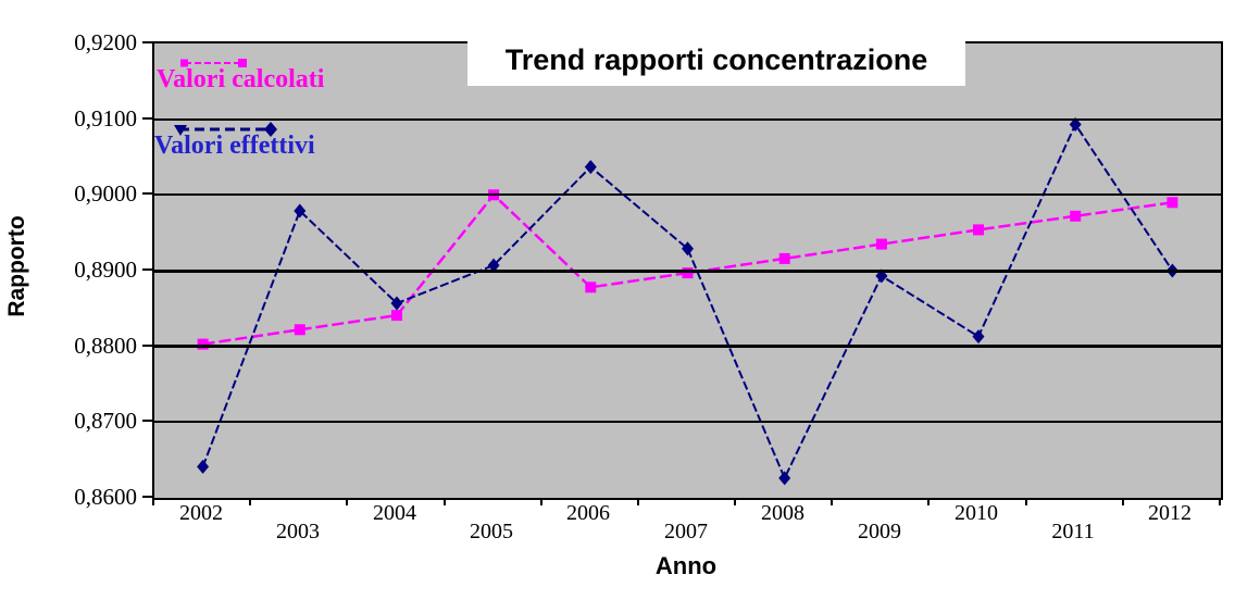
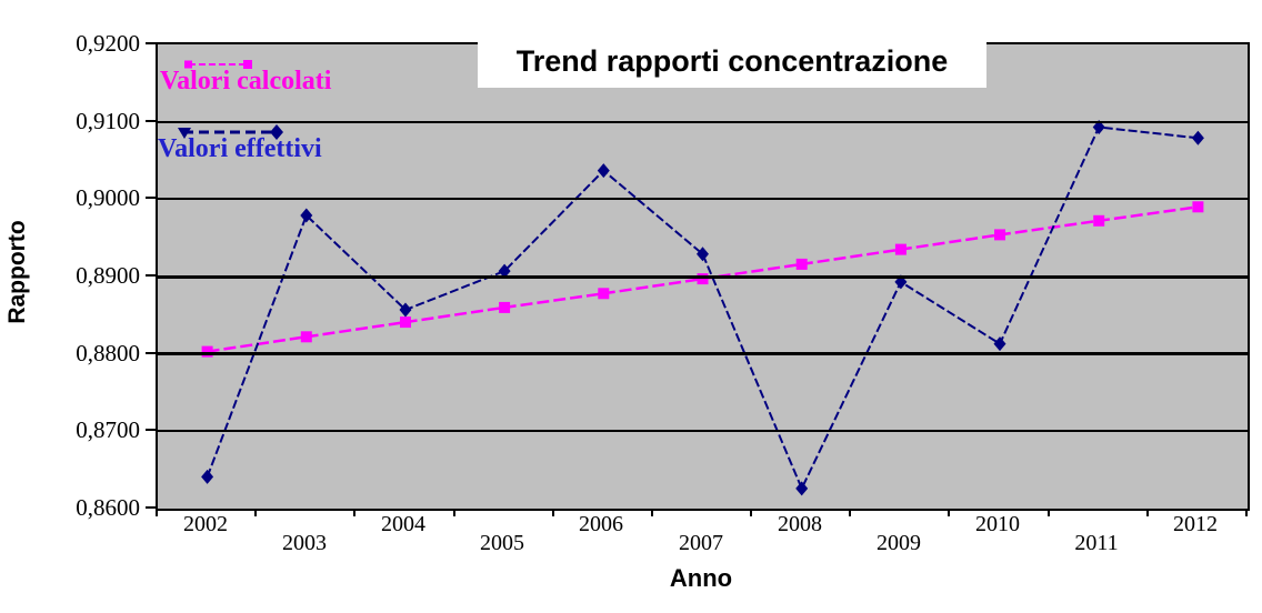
Valori calcolati/2005: 0,90 -> 0,89
Valori effettivi/2012: 0,89 -> 0,91
